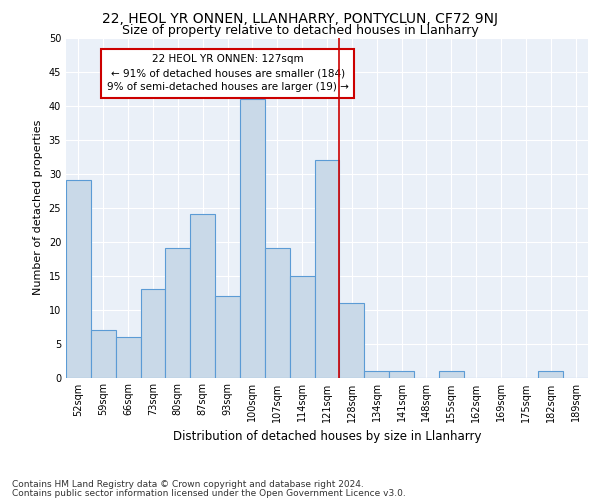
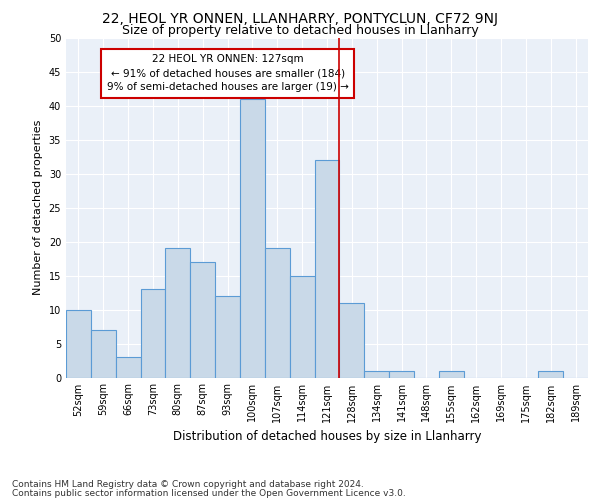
52sqm: 29 -> 10
66sqm: 6 -> 3
87sqm: 24 -> 17
